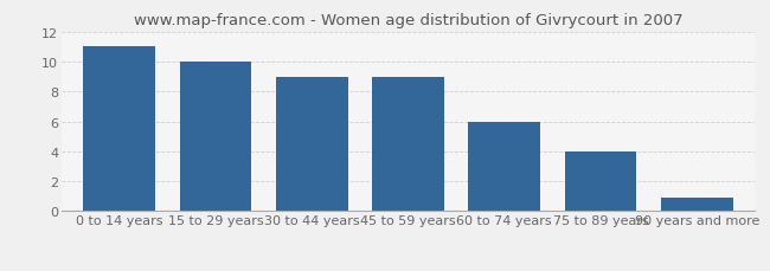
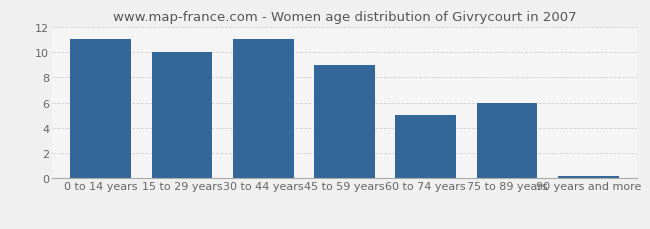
30 to 44 years: 9.0 -> 11.0
60 to 74 years: 6.0 -> 5.0
75 to 89 years: 4.0 -> 6.0
90 years and more: 0.9 -> 0.2
